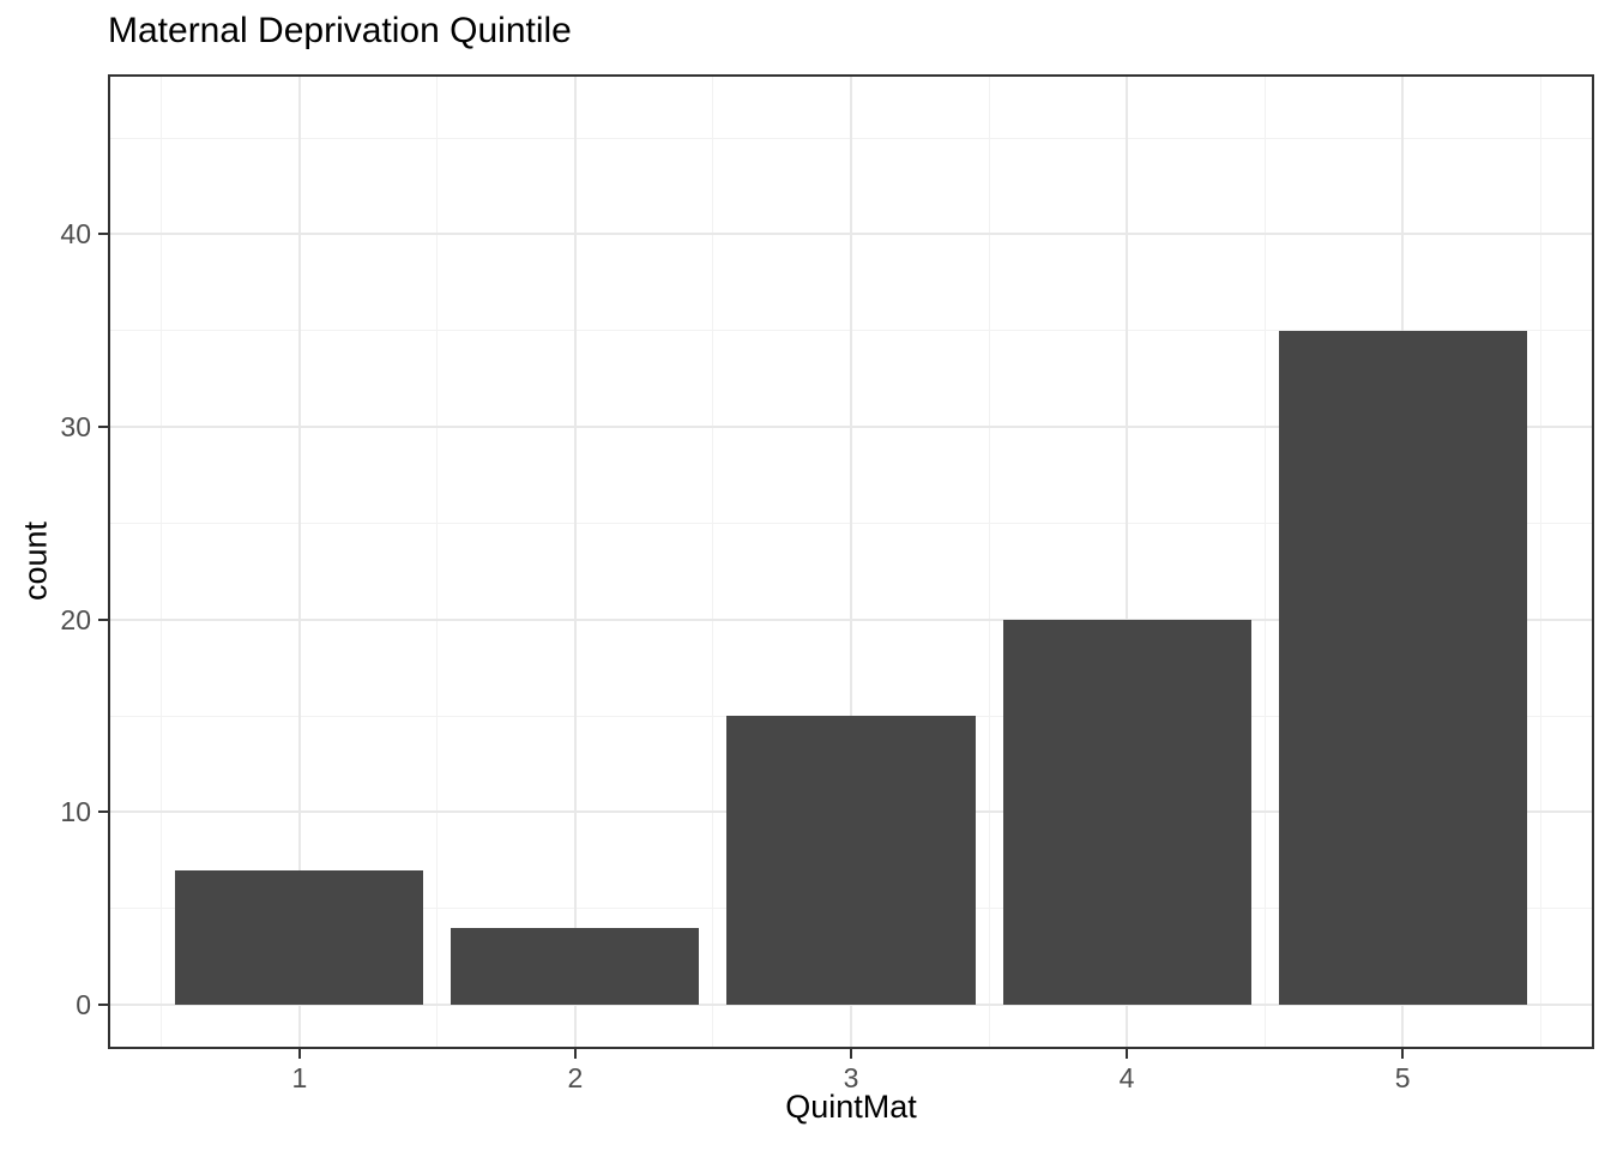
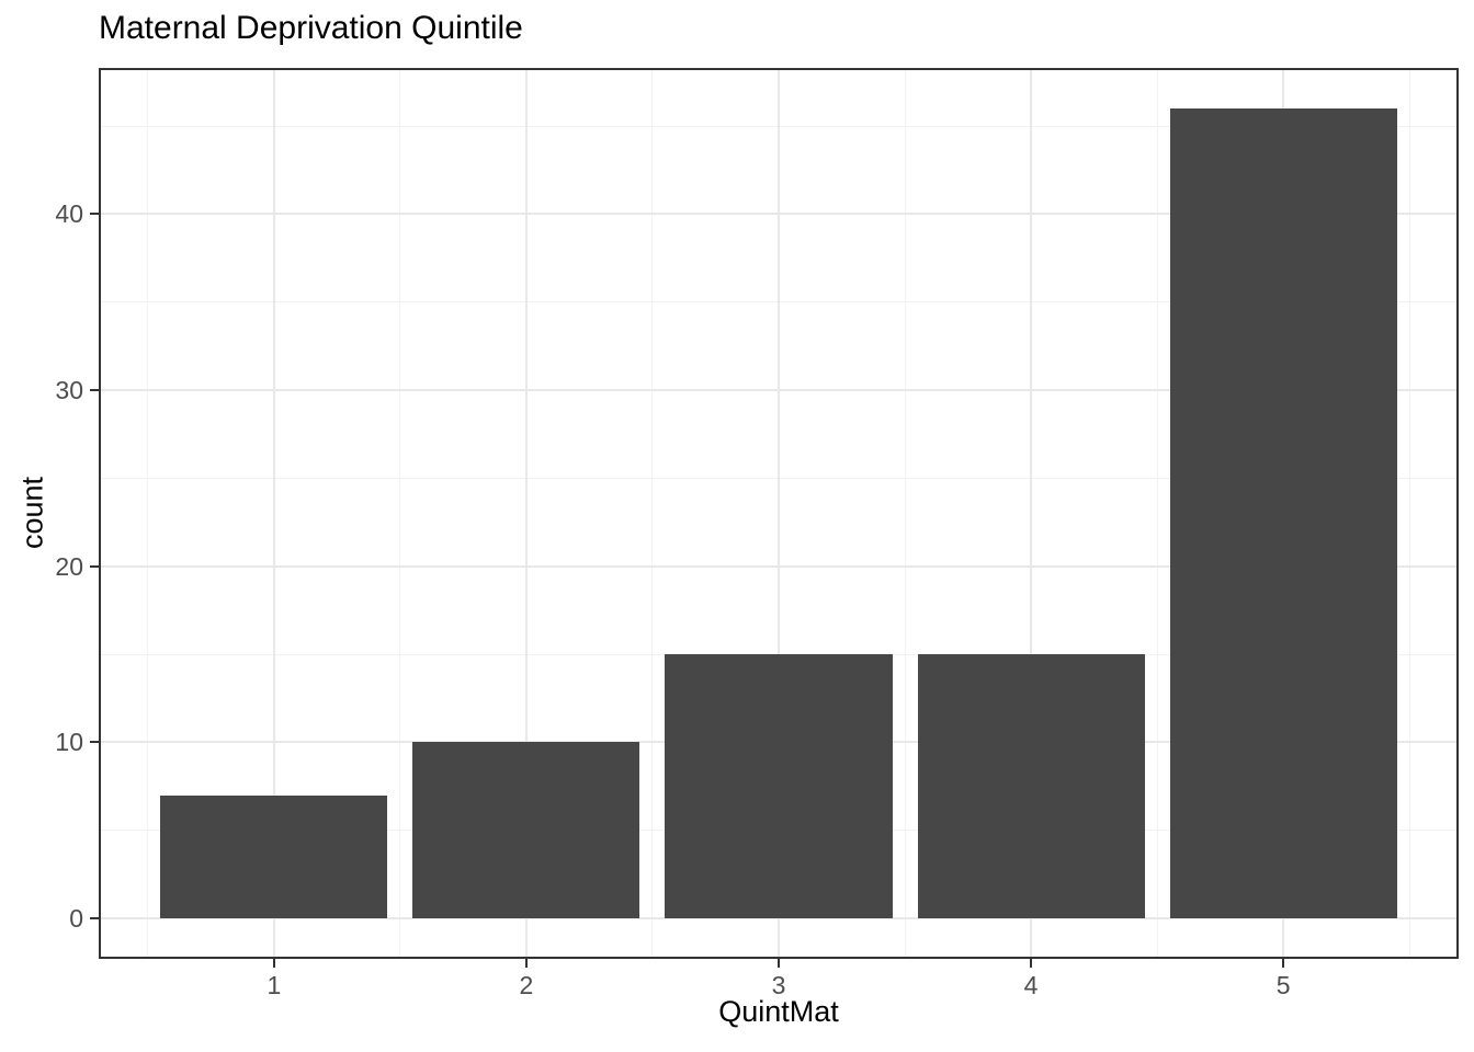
2: 4 -> 10
4: 20 -> 15
5: 35 -> 46
